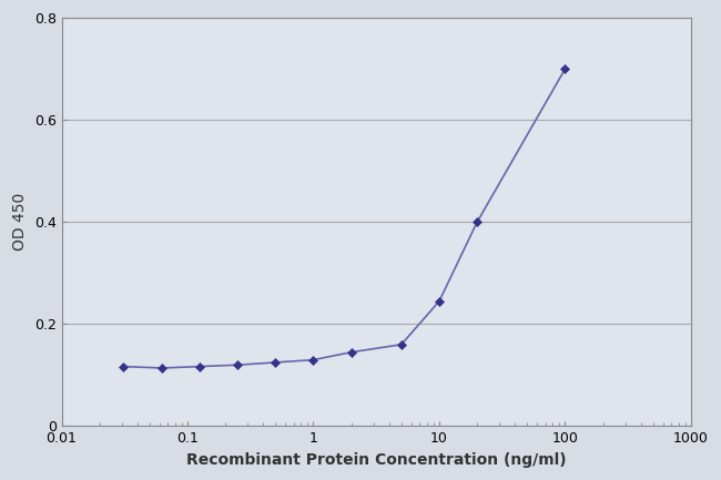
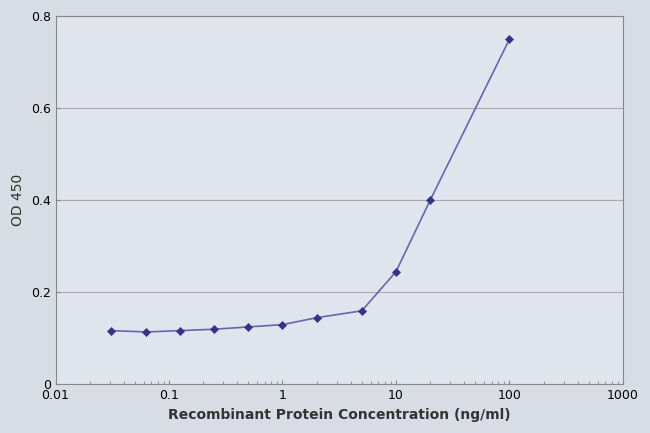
100: 0.700 -> 0.750
